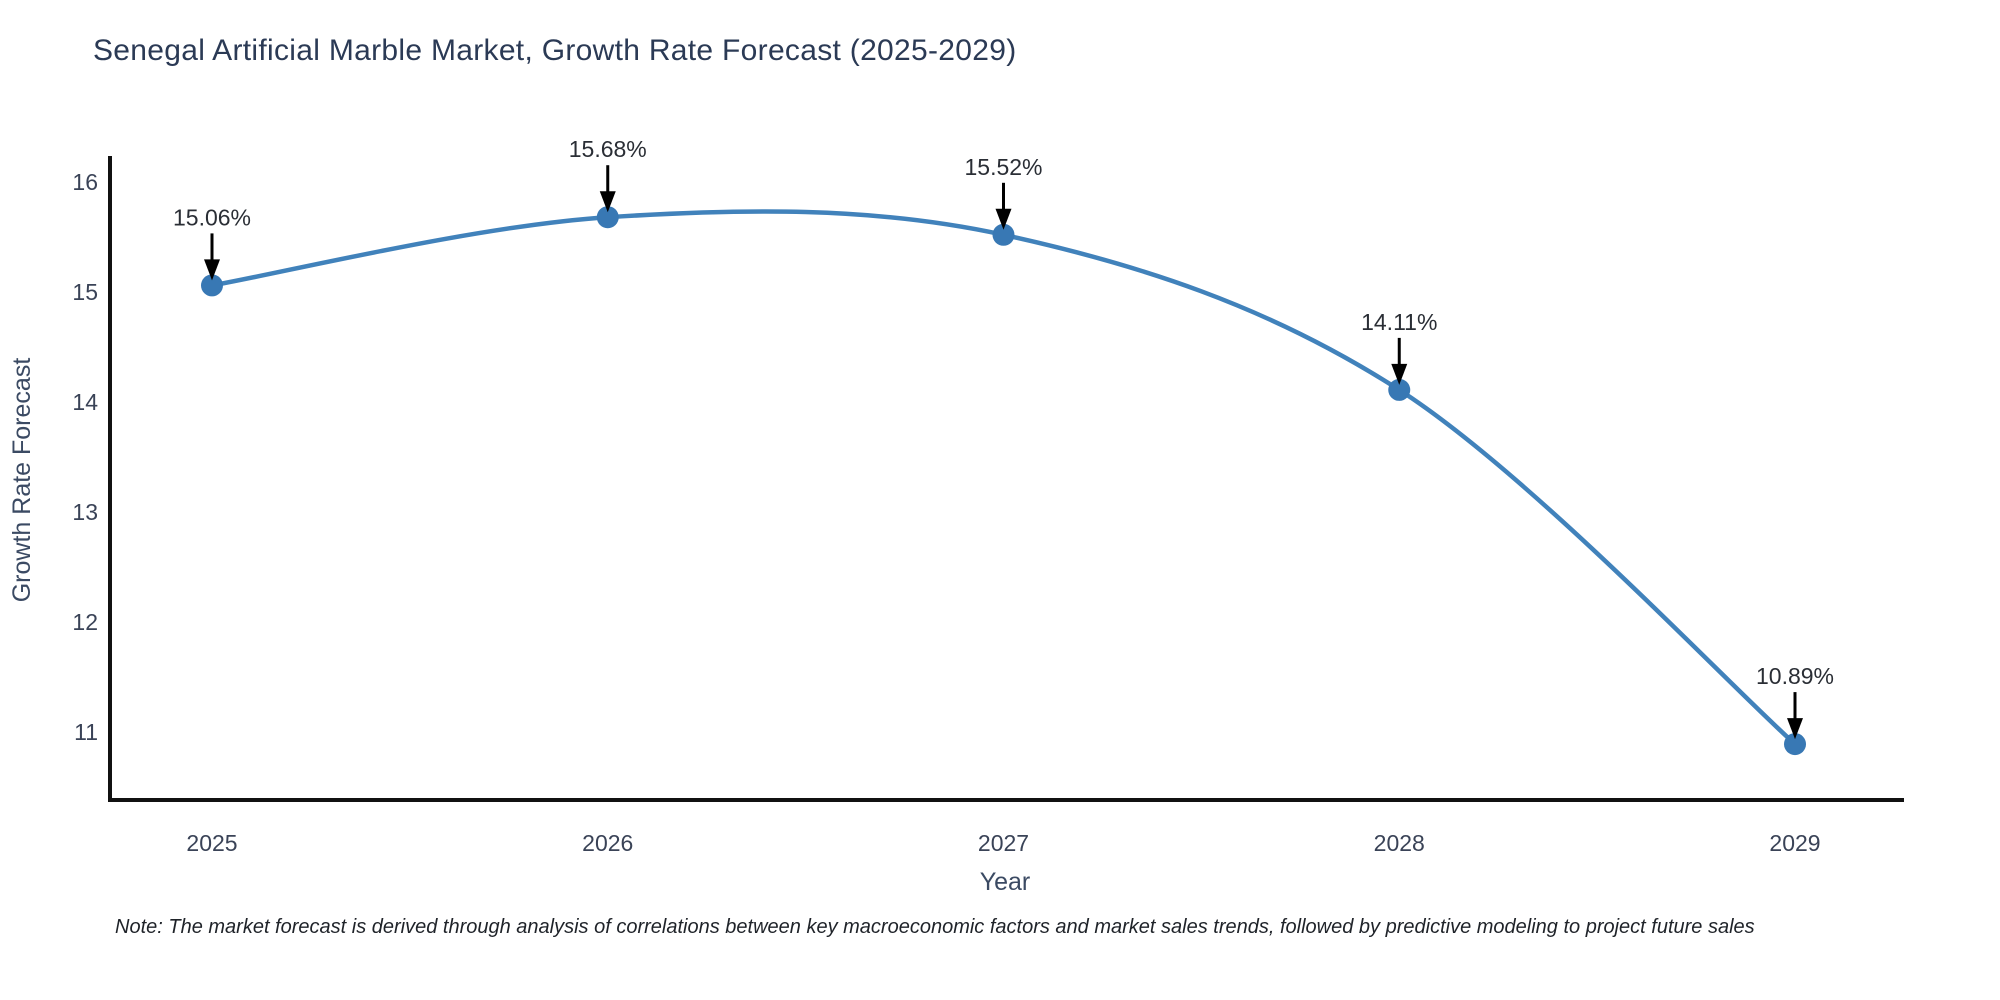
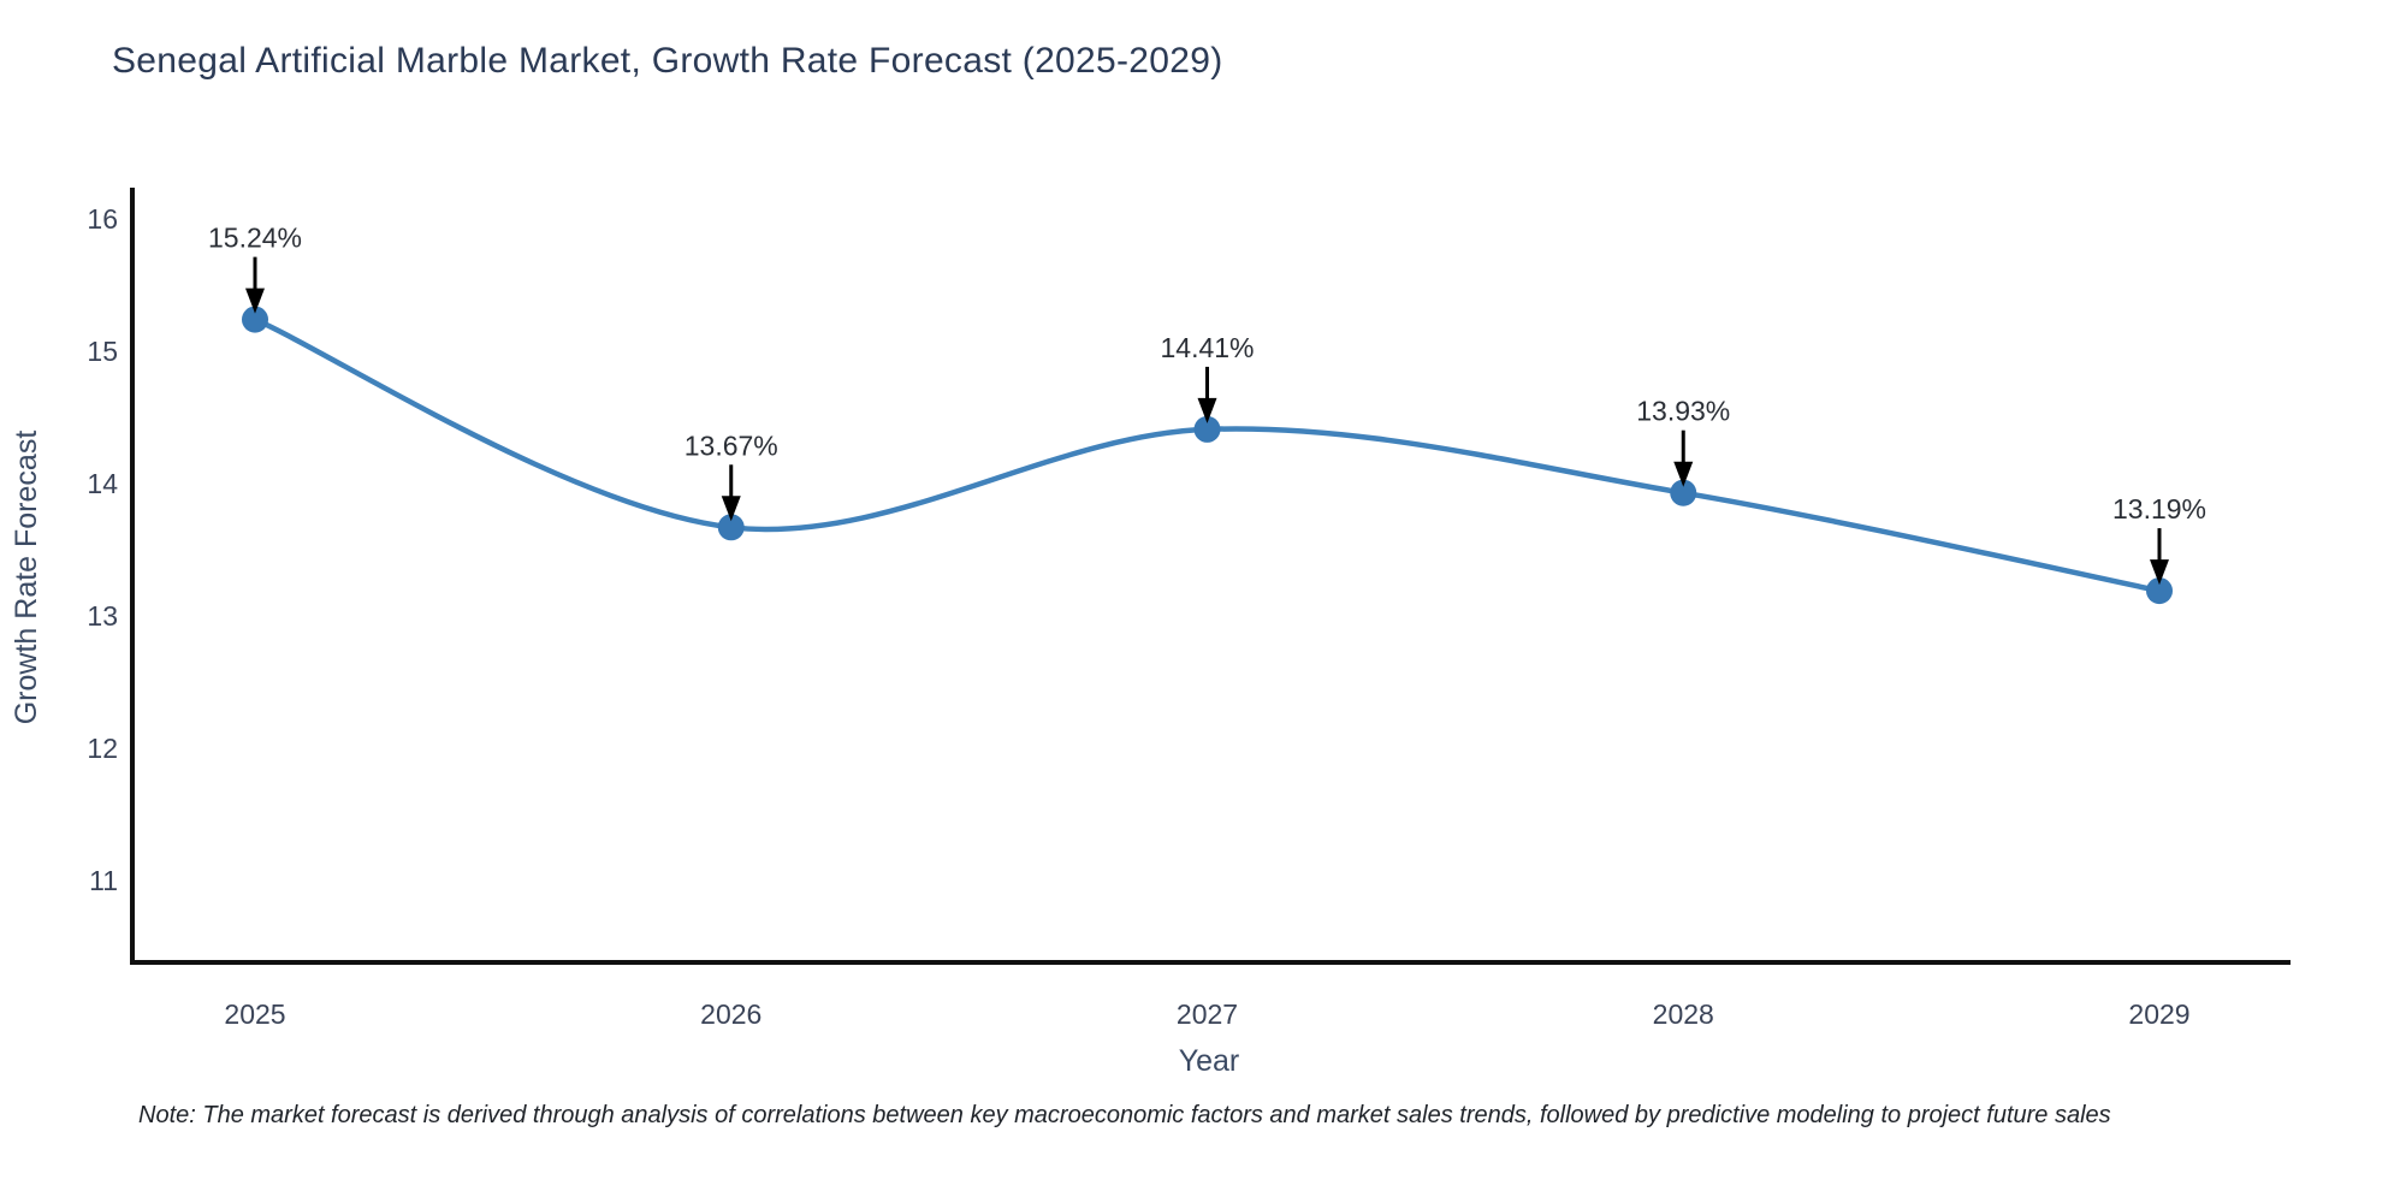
2025: 15.06% -> 15.24%
2026: 15.68% -> 13.67%
2027: 15.52% -> 14.41%
2028: 14.11% -> 13.93%
2029: 10.89% -> 13.19%
